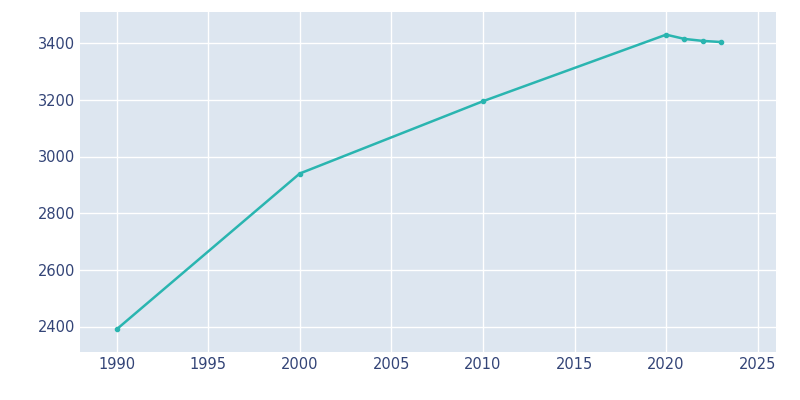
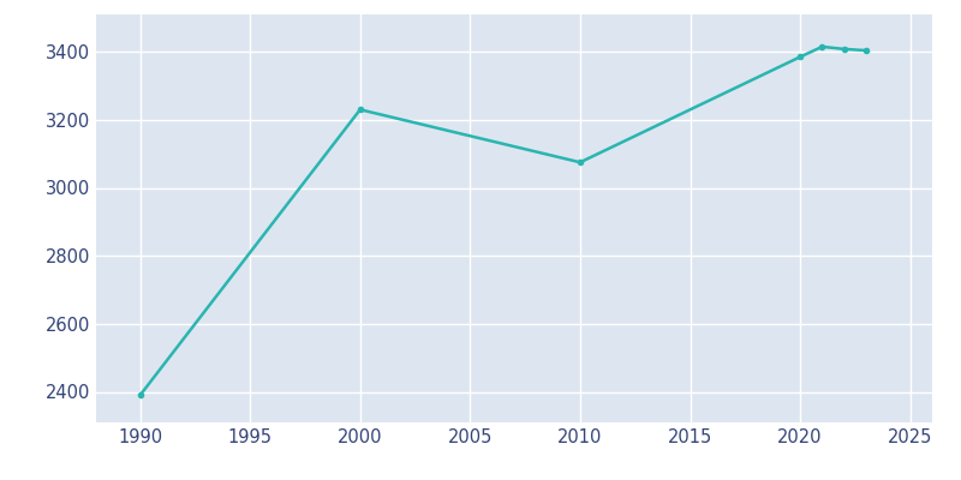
2000: 2940 -> 3230
2010: 3195 -> 3075
2020: 3430 -> 3385
